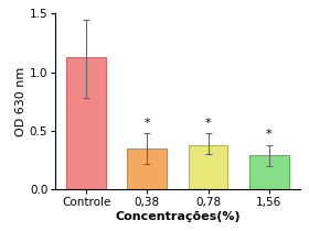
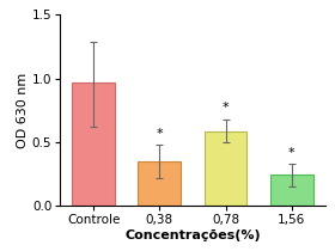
Controle: 1.13 -> 0.97
0,78: 0.38 -> 0.58
1,56: 0.29 -> 0.24
